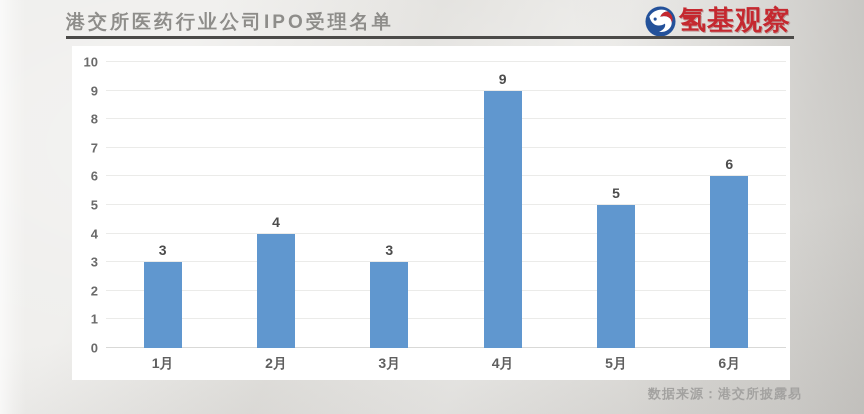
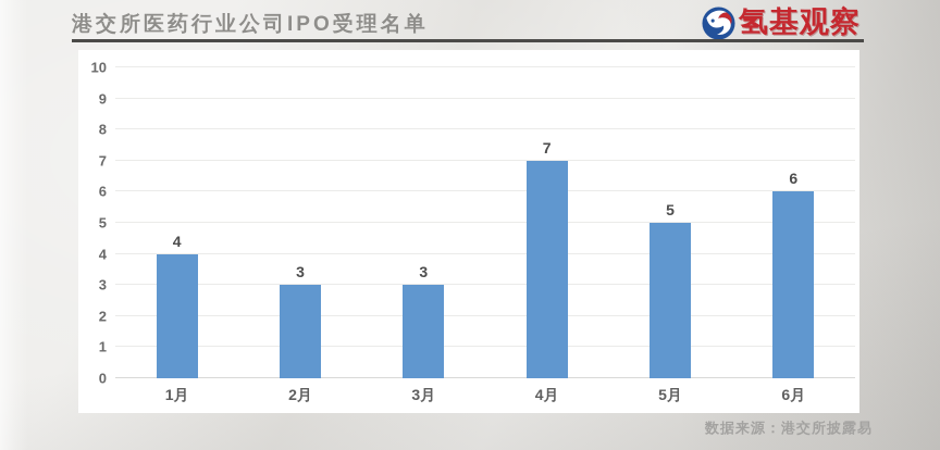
1月: 3 -> 4
2月: 4 -> 3
4月: 9 -> 7
